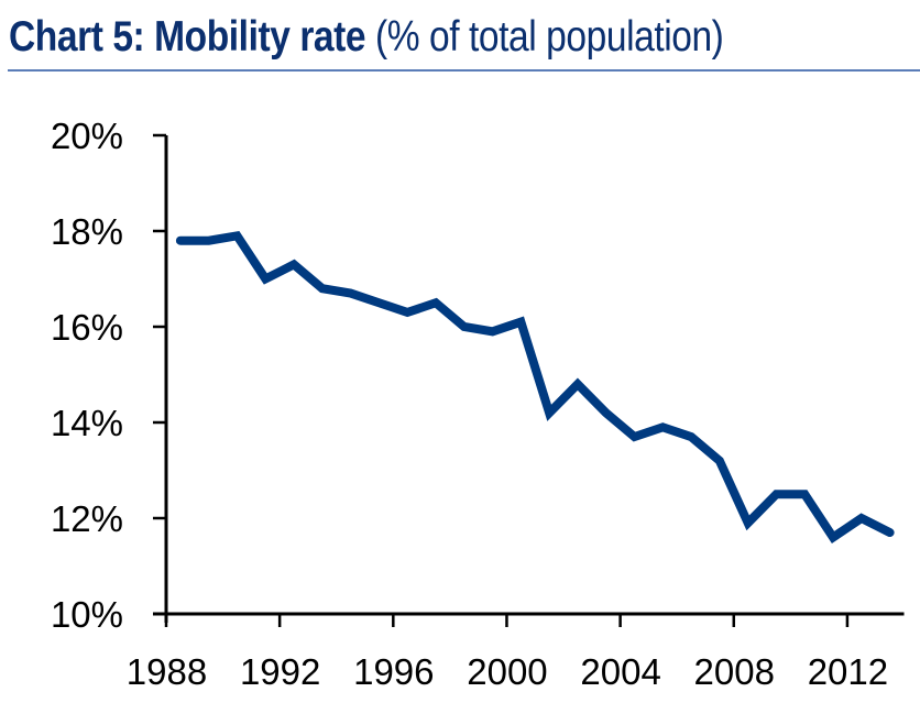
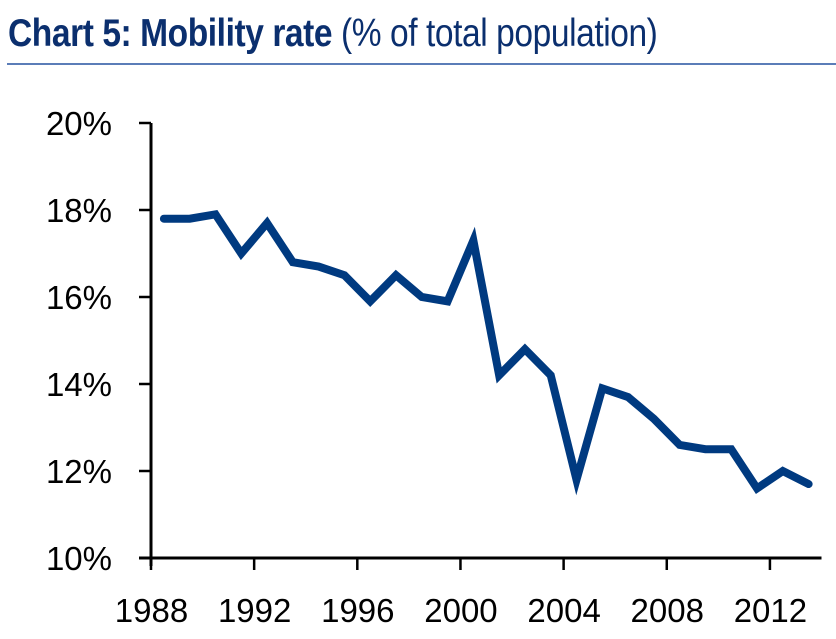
1992: 17.3% -> 17.7%
1996: 16.3% -> 15.9%
2000: 16.1% -> 17.3%
2004: 13.7% -> 11.8%
2008: 11.9% -> 12.6%
